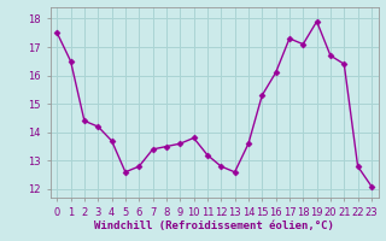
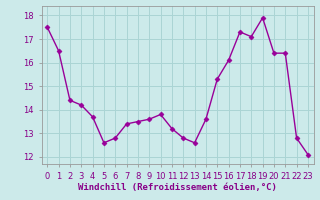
20: 16.7 -> 16.4
